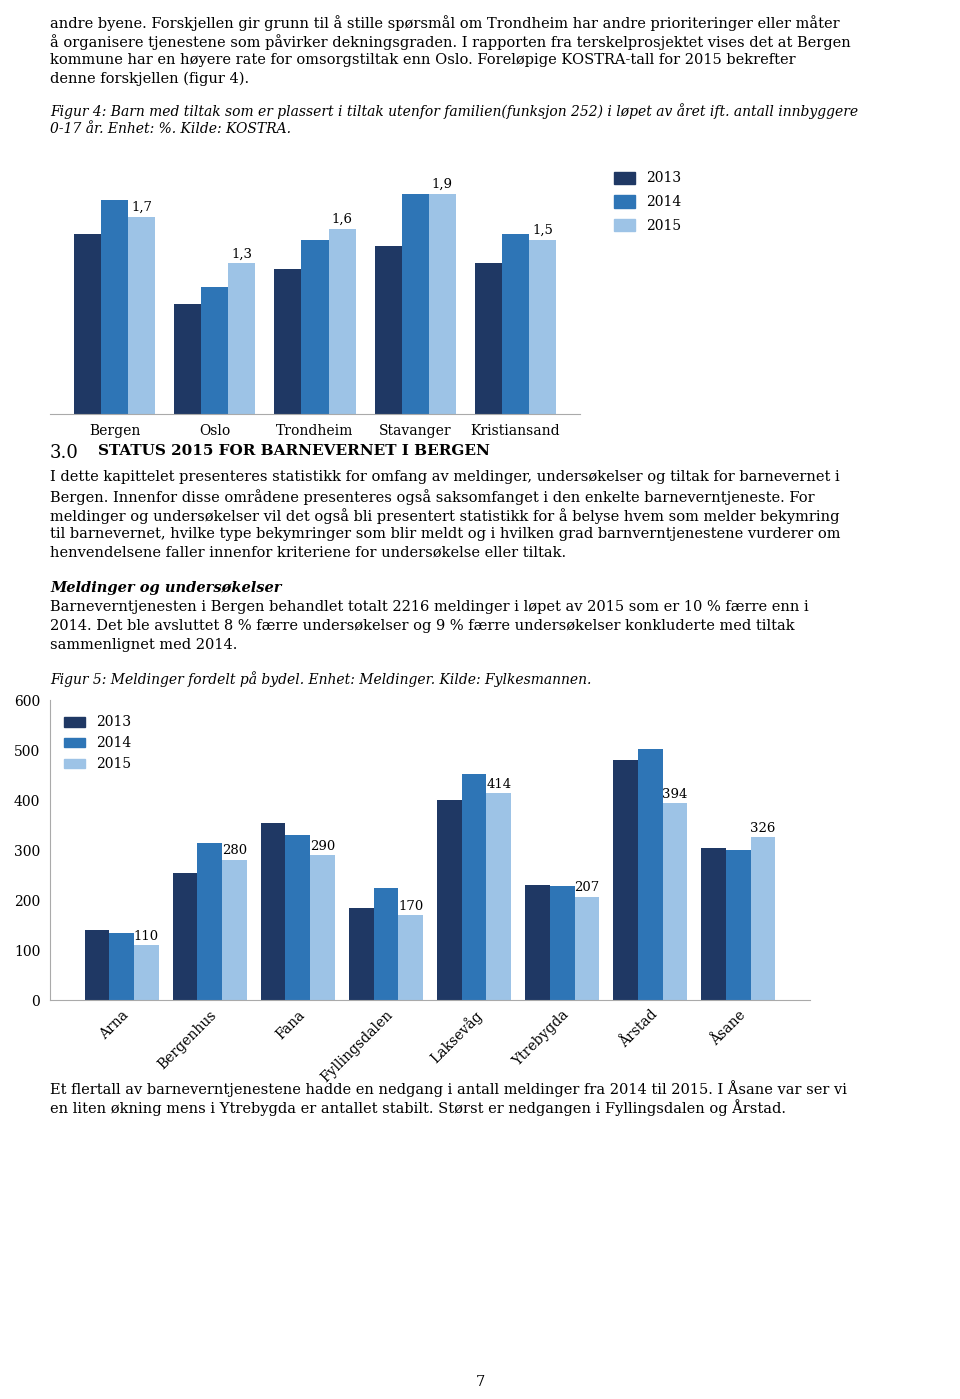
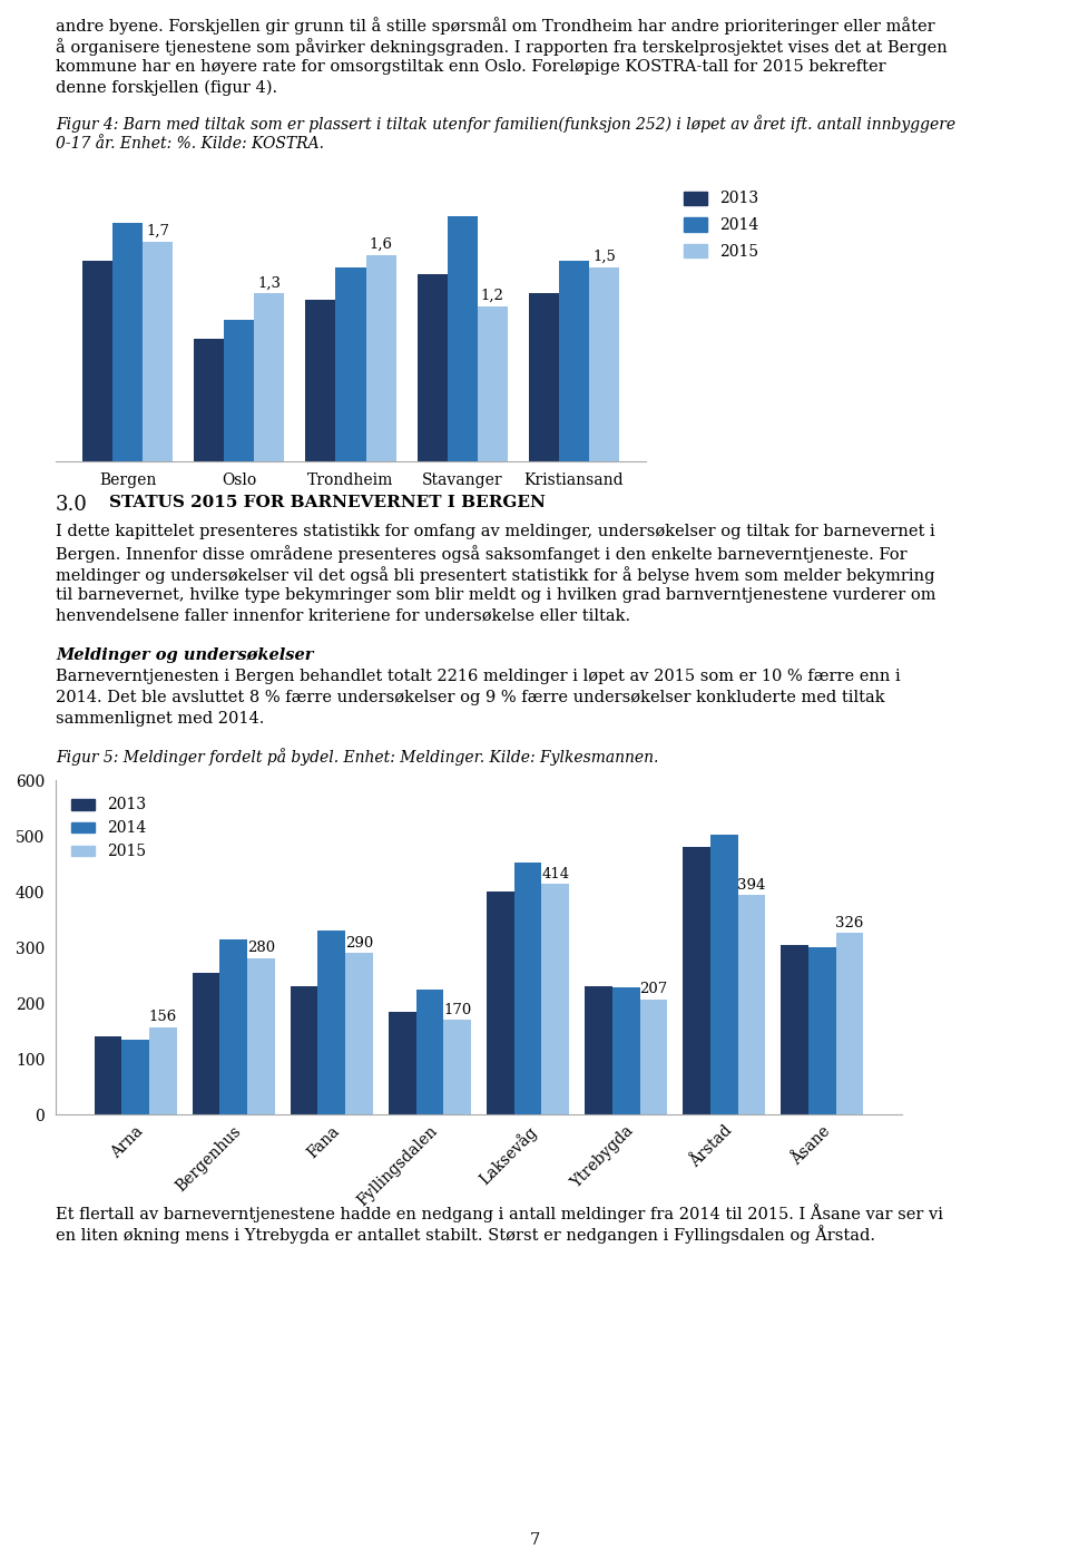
2015/Stavanger: 1,9 -> 1,2
2015/Arna: 110 -> 156
2013/Fana: 355 -> 230
